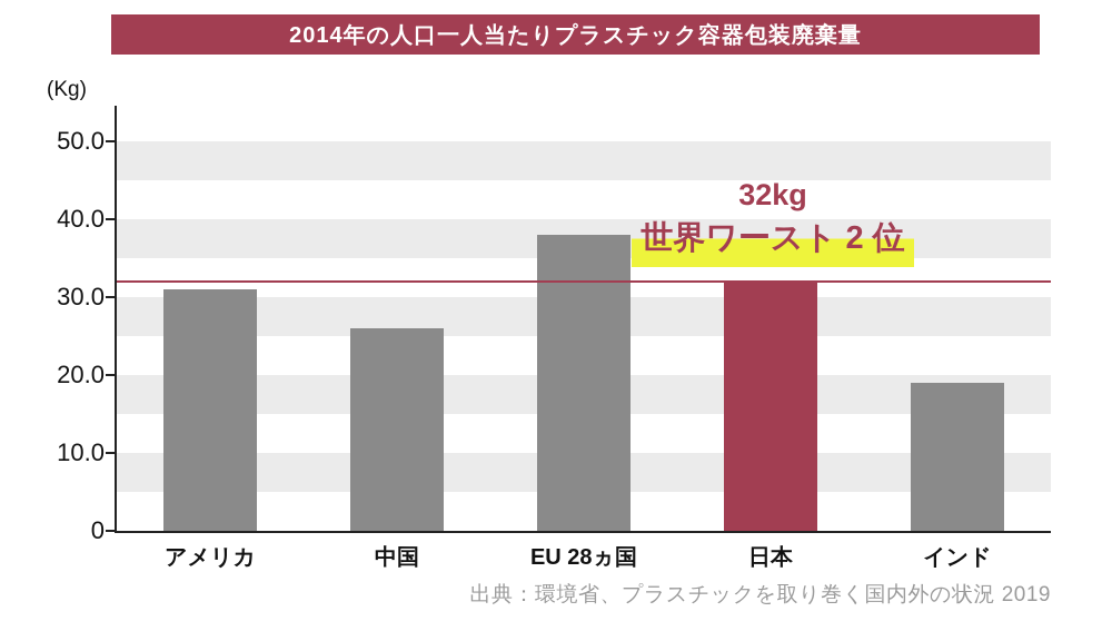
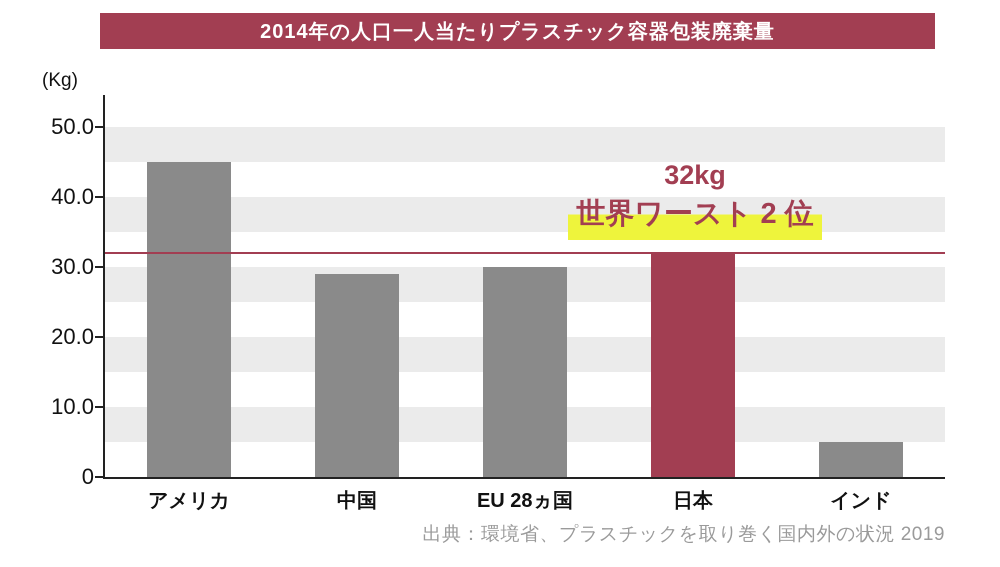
アメリカ: 31 -> 45
中国: 26 -> 29
EU 28ヵ国: 38 -> 30
インド: 19 -> 5
